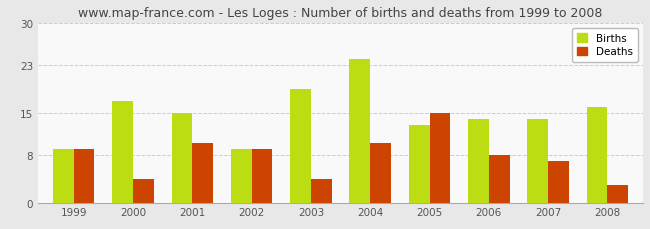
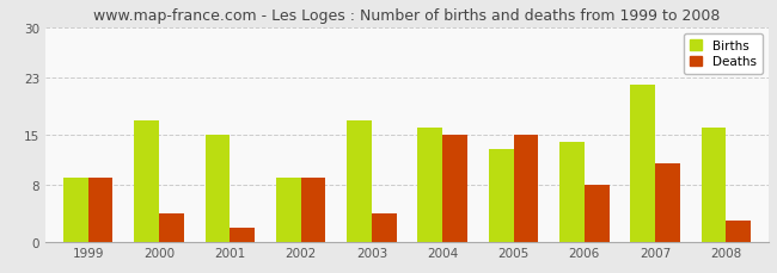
Deaths/2001: 10 -> 2
Births/2003: 19 -> 17
Births/2004: 24 -> 16
Deaths/2004: 10 -> 15
Births/2007: 14 -> 22
Deaths/2007: 7 -> 11
